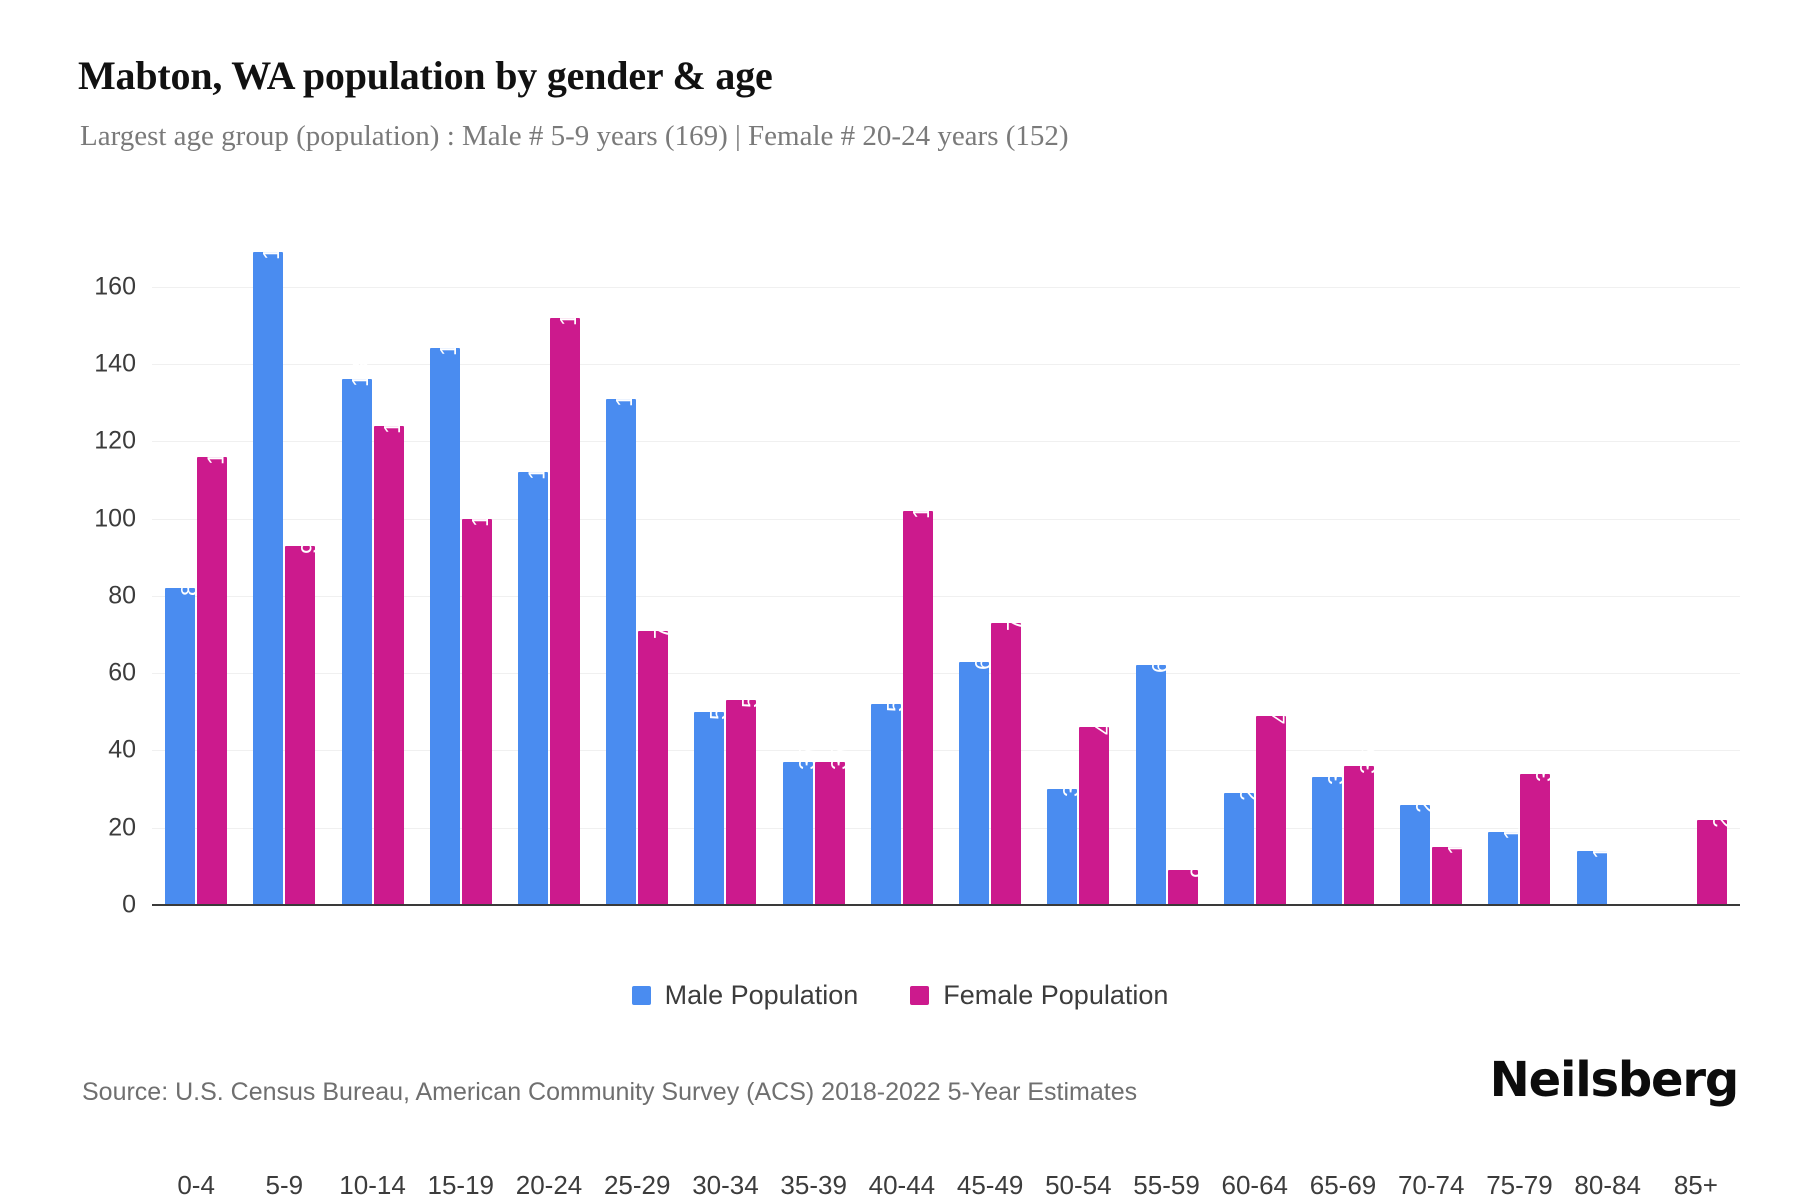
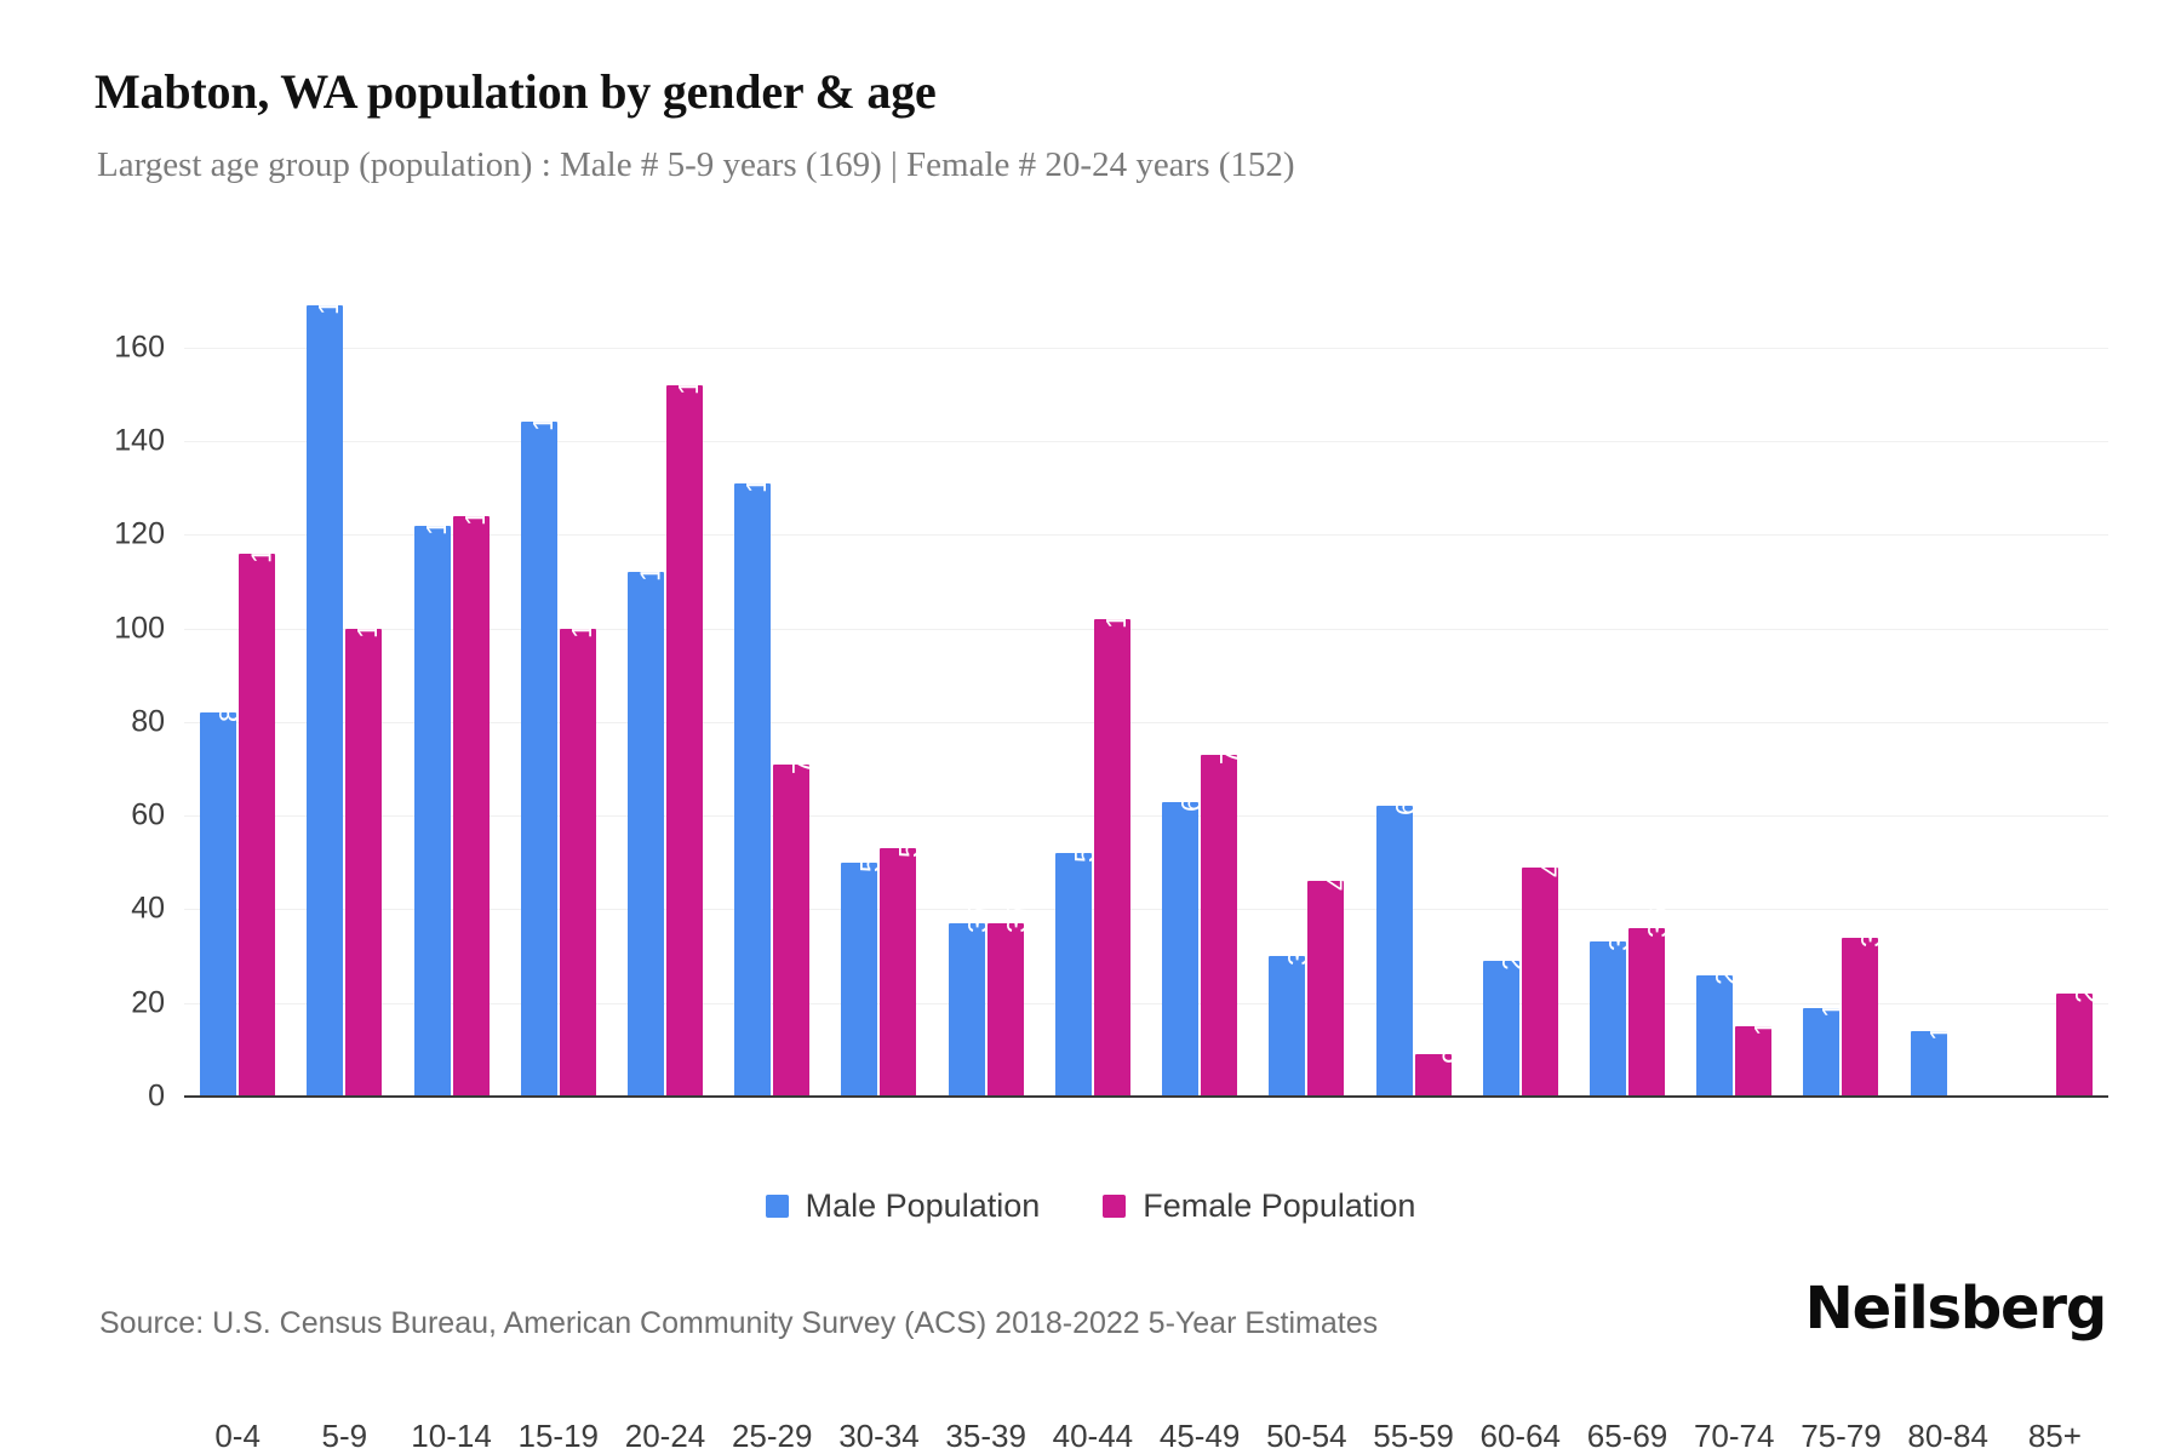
Female Population/5-9: 93 -> 100
Male Population/10-14: 136 -> 122
